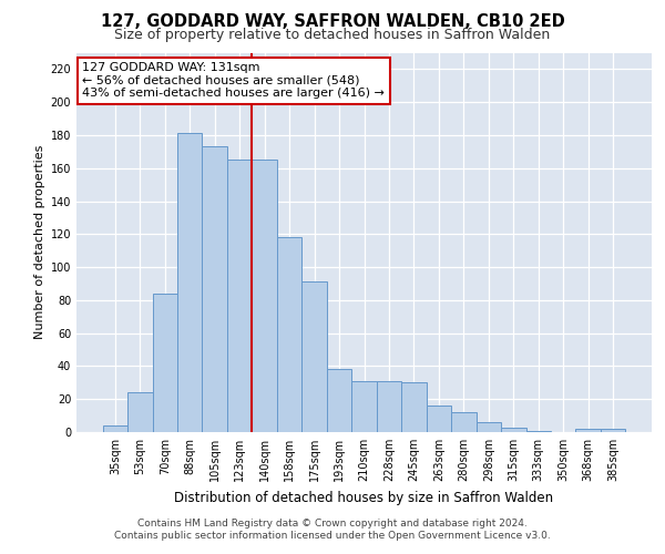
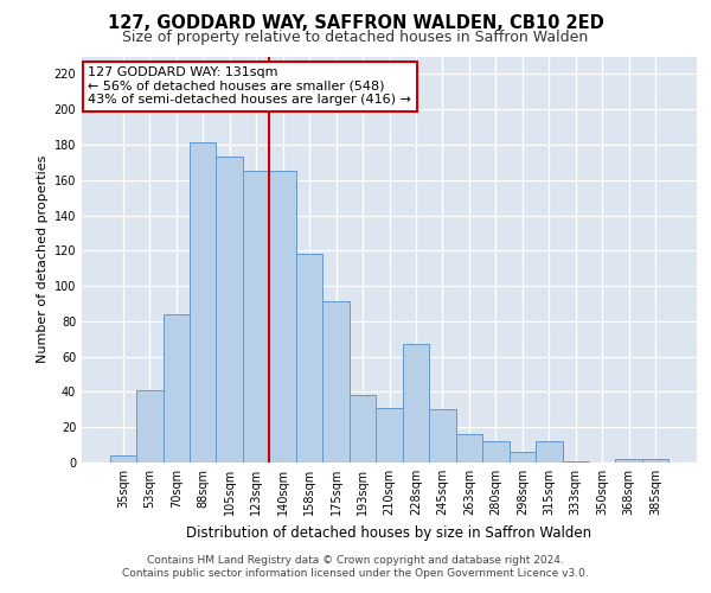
53sqm: 24 -> 41
228sqm: 31 -> 67
315sqm: 3 -> 12
